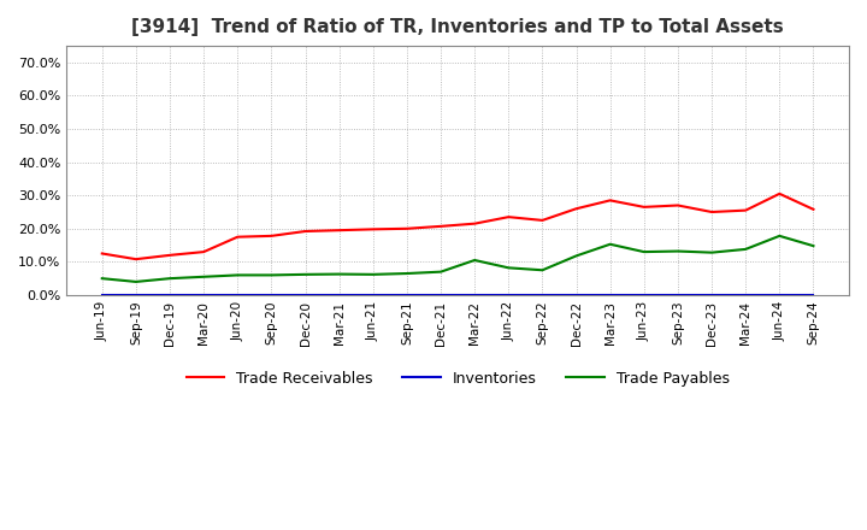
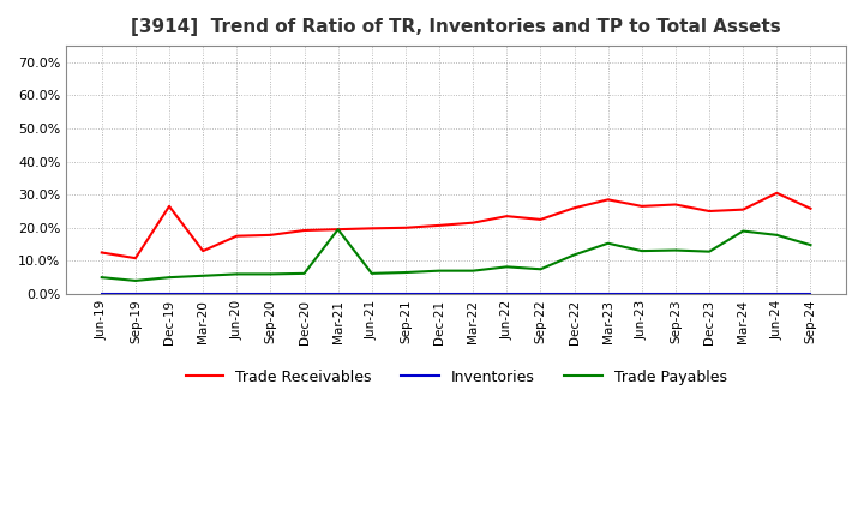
Trade Receivables/Dec-19: 12.0% -> 26.5%
Trade Payables/Mar-21: 6.3% -> 19.5%
Trade Payables/Mar-22: 10.5% -> 7.0%
Trade Payables/Mar-24: 13.8% -> 19.0%
